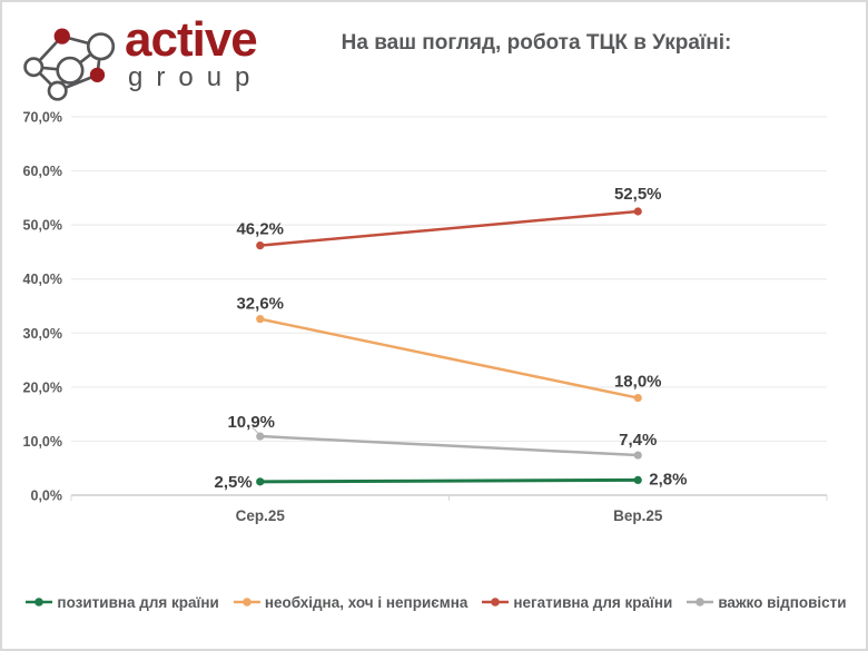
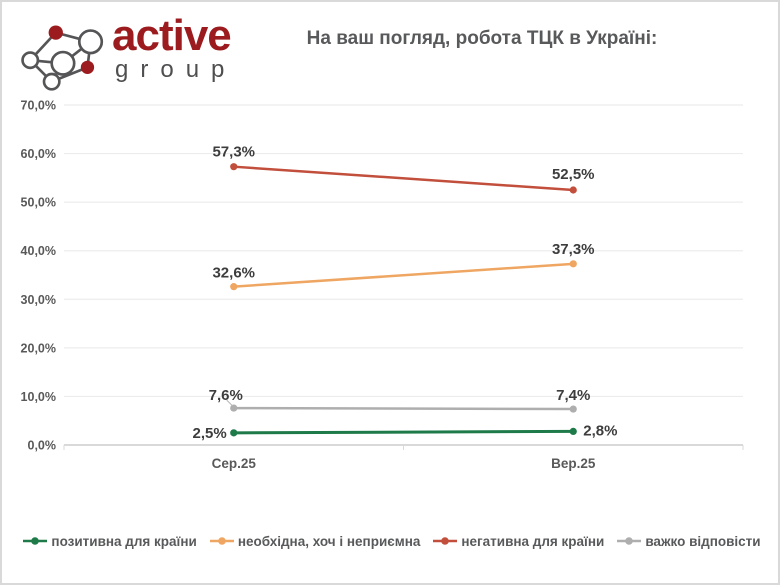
негативна для країни/Сер.25: 46,2% -> 57,3%
важко відповісти/Сер.25: 10,9% -> 7,6%
необхідна, хоч і неприємна/Вер.25: 18,0% -> 37,3%
